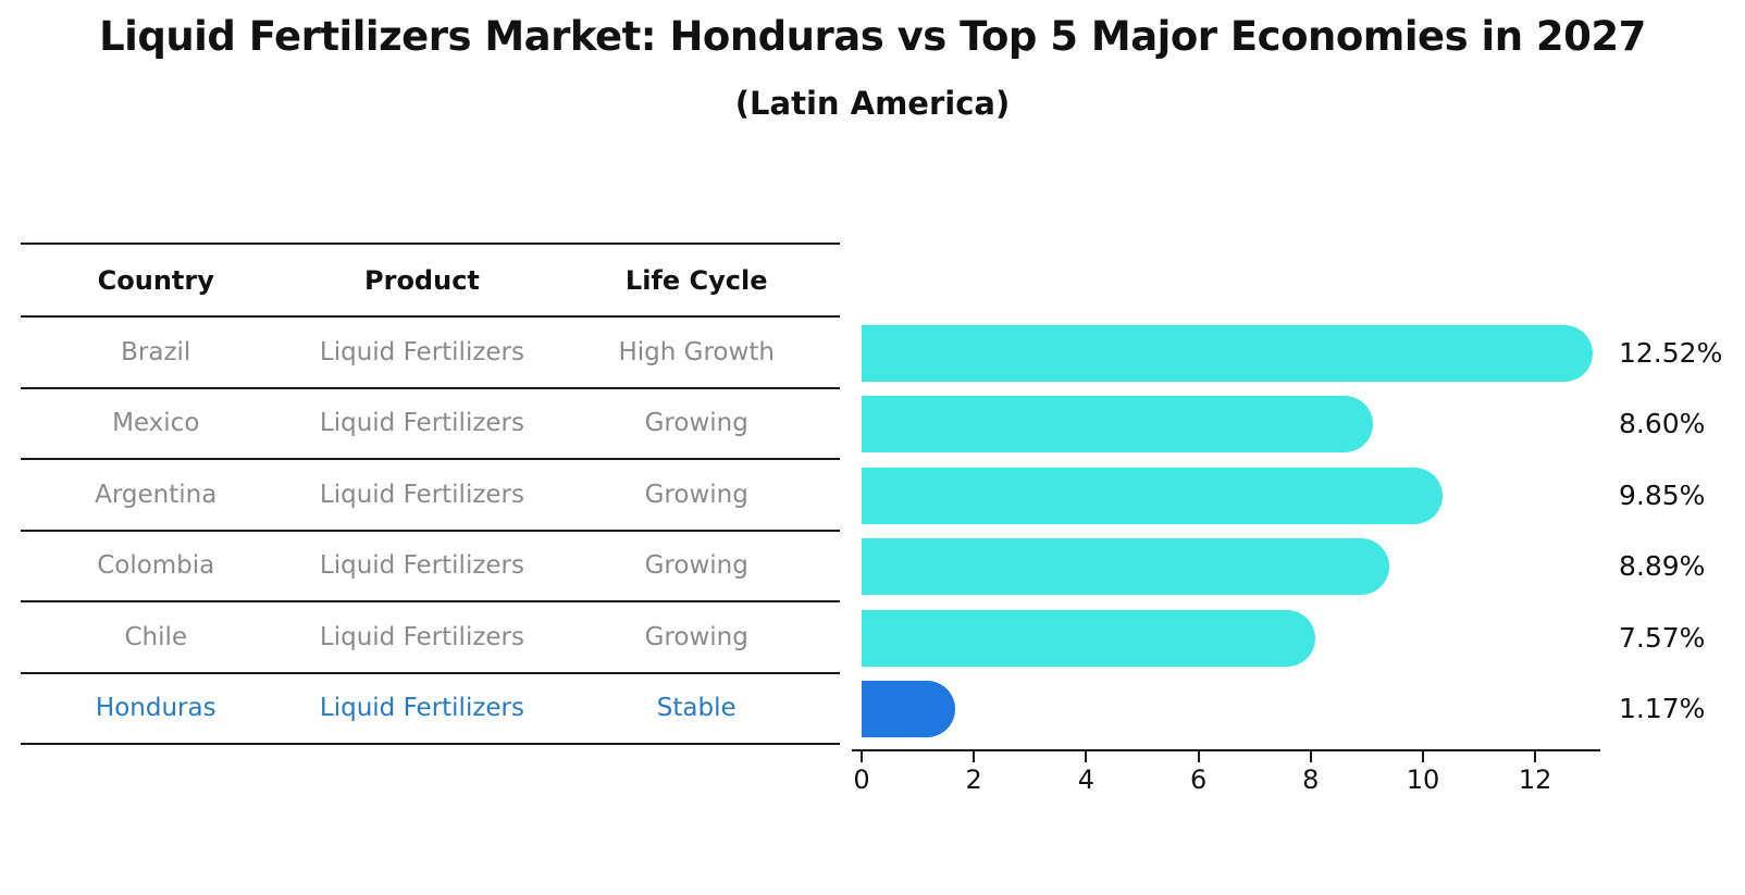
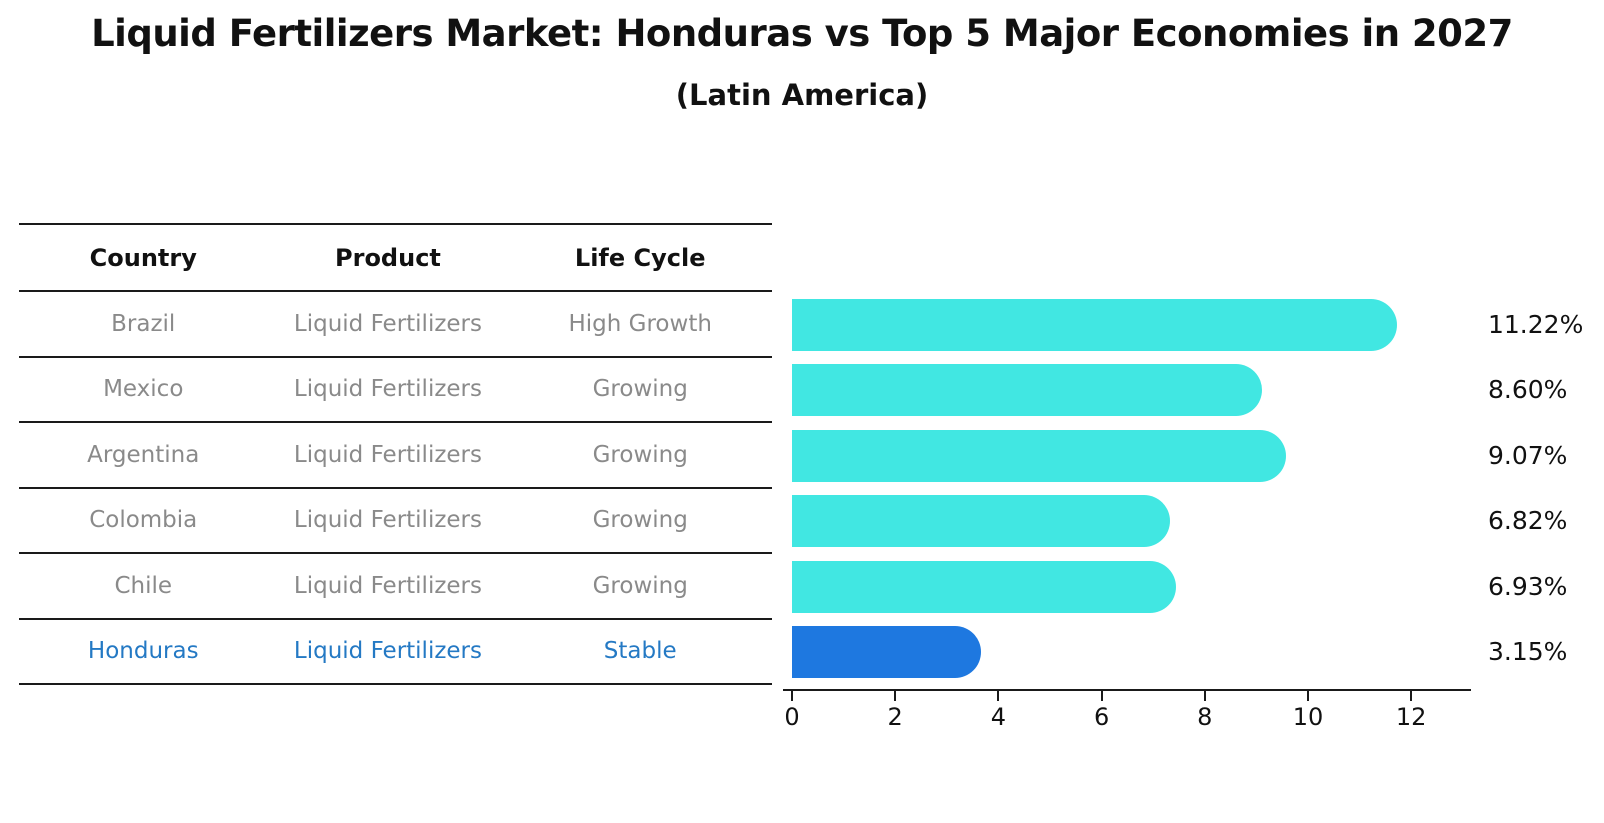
Brazil: 12.52% -> 11.22%
Argentina: 9.85% -> 9.07%
Colombia: 8.89% -> 6.82%
Chile: 7.57% -> 6.93%
Honduras: 1.17% -> 3.15%
